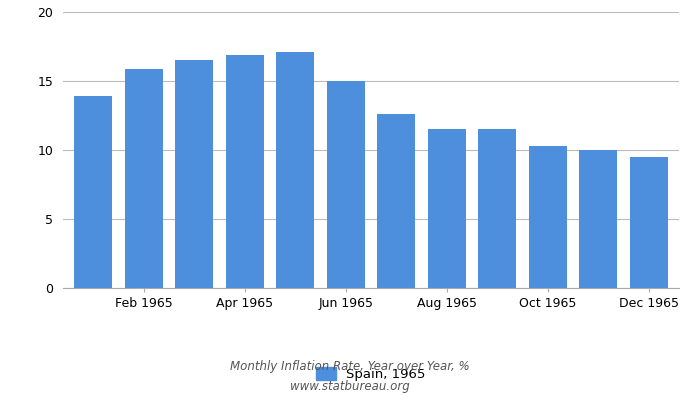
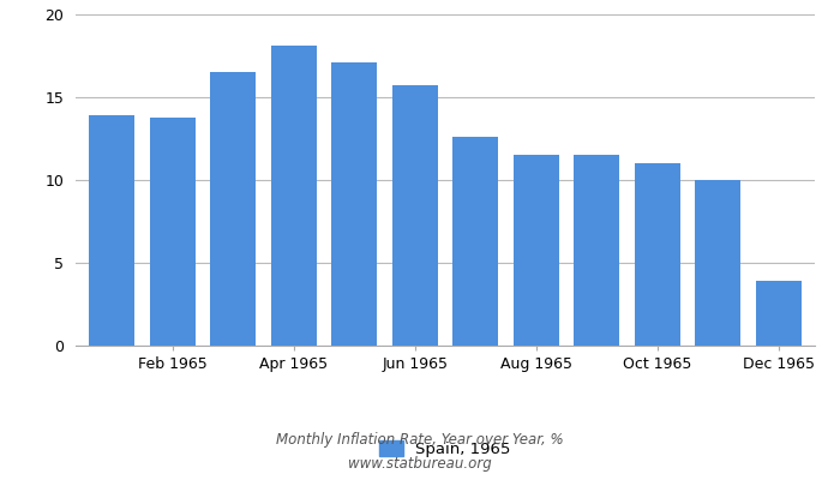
Feb 1965: 15.9 -> 13.8
Apr 1965: 16.9 -> 18.1
Jun 1965: 15.0 -> 15.7
Oct 1965: 10.3 -> 11.0
Dec 1965: 9.5 -> 3.9
